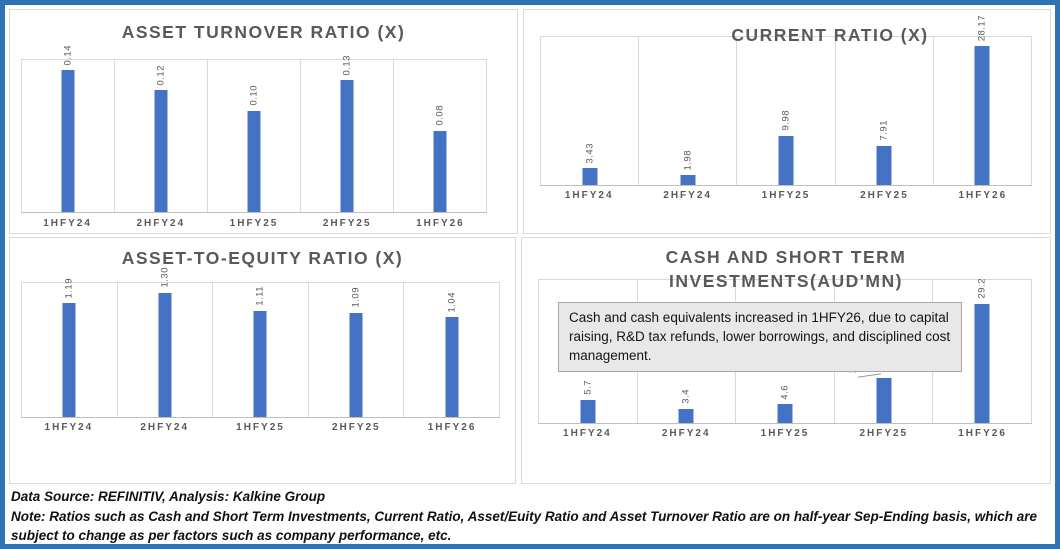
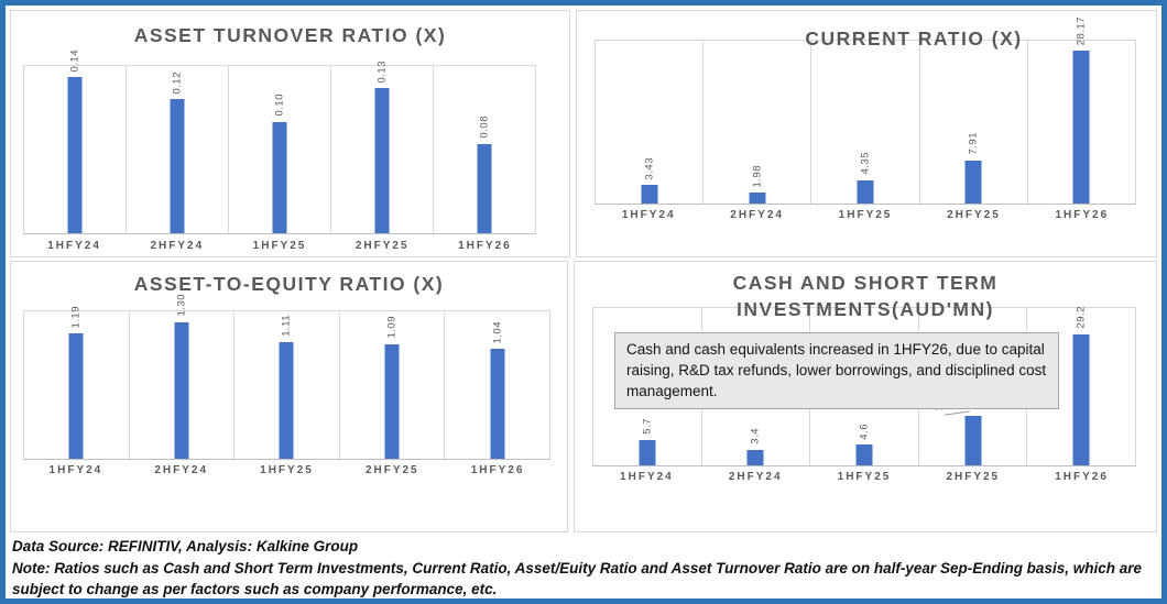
CURRENT RATIO (X)/1HFY25: 9.98 -> 4.35
